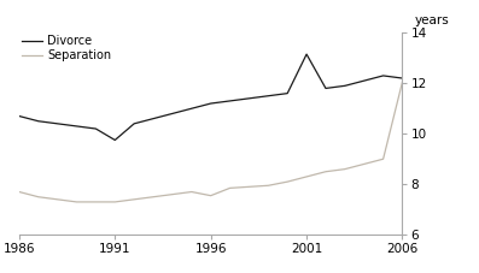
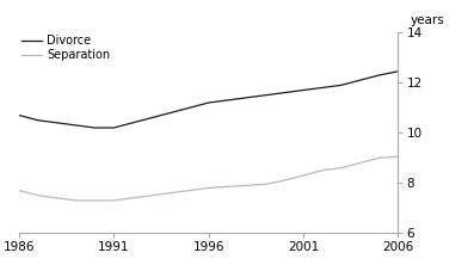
Divorce/1991: 9.75 -> 10.20
Separation/1996: 7.55 -> 7.80
Divorce/2001: 13.15 -> 11.70
Divorce/2006: 12.20 -> 12.45
Separation/2006: 12.05 -> 9.05
